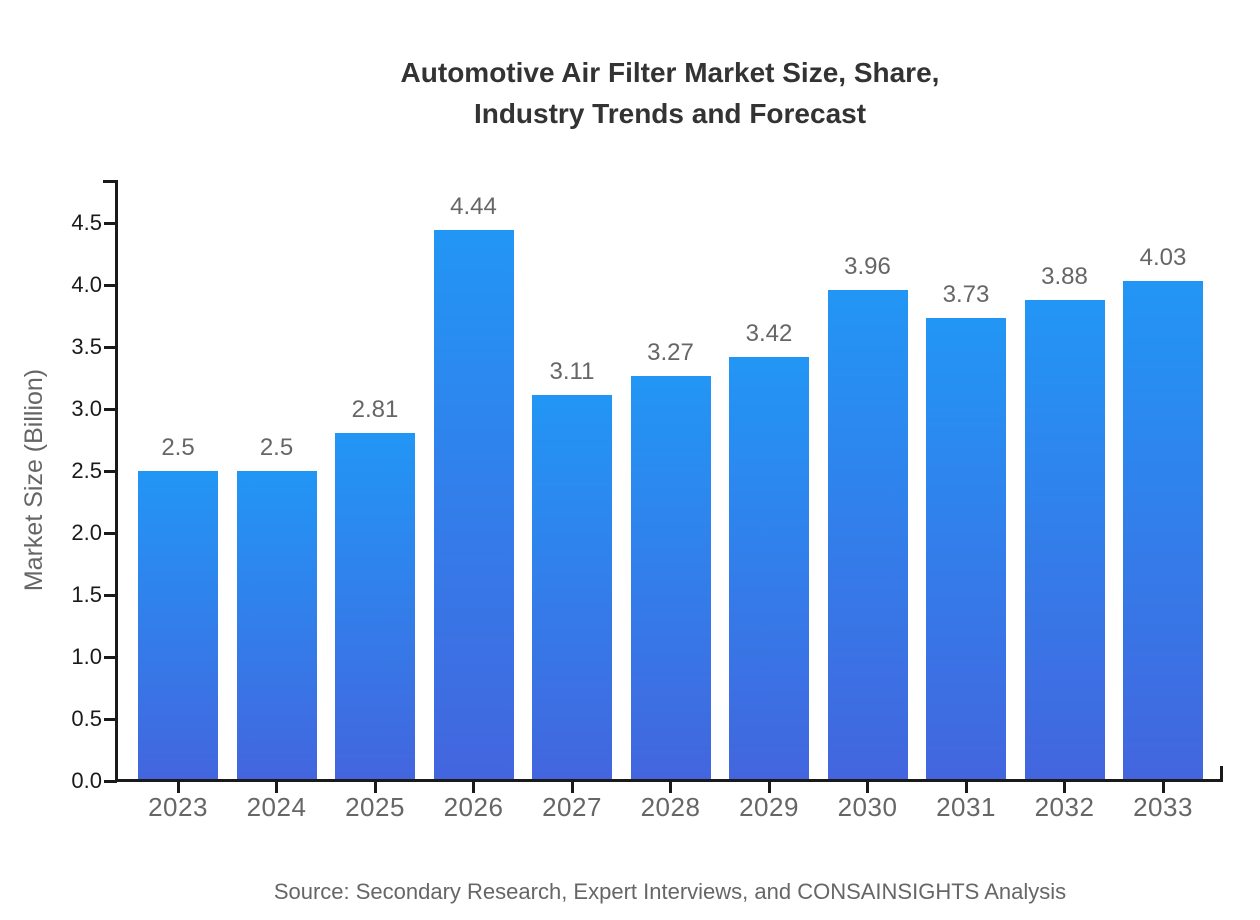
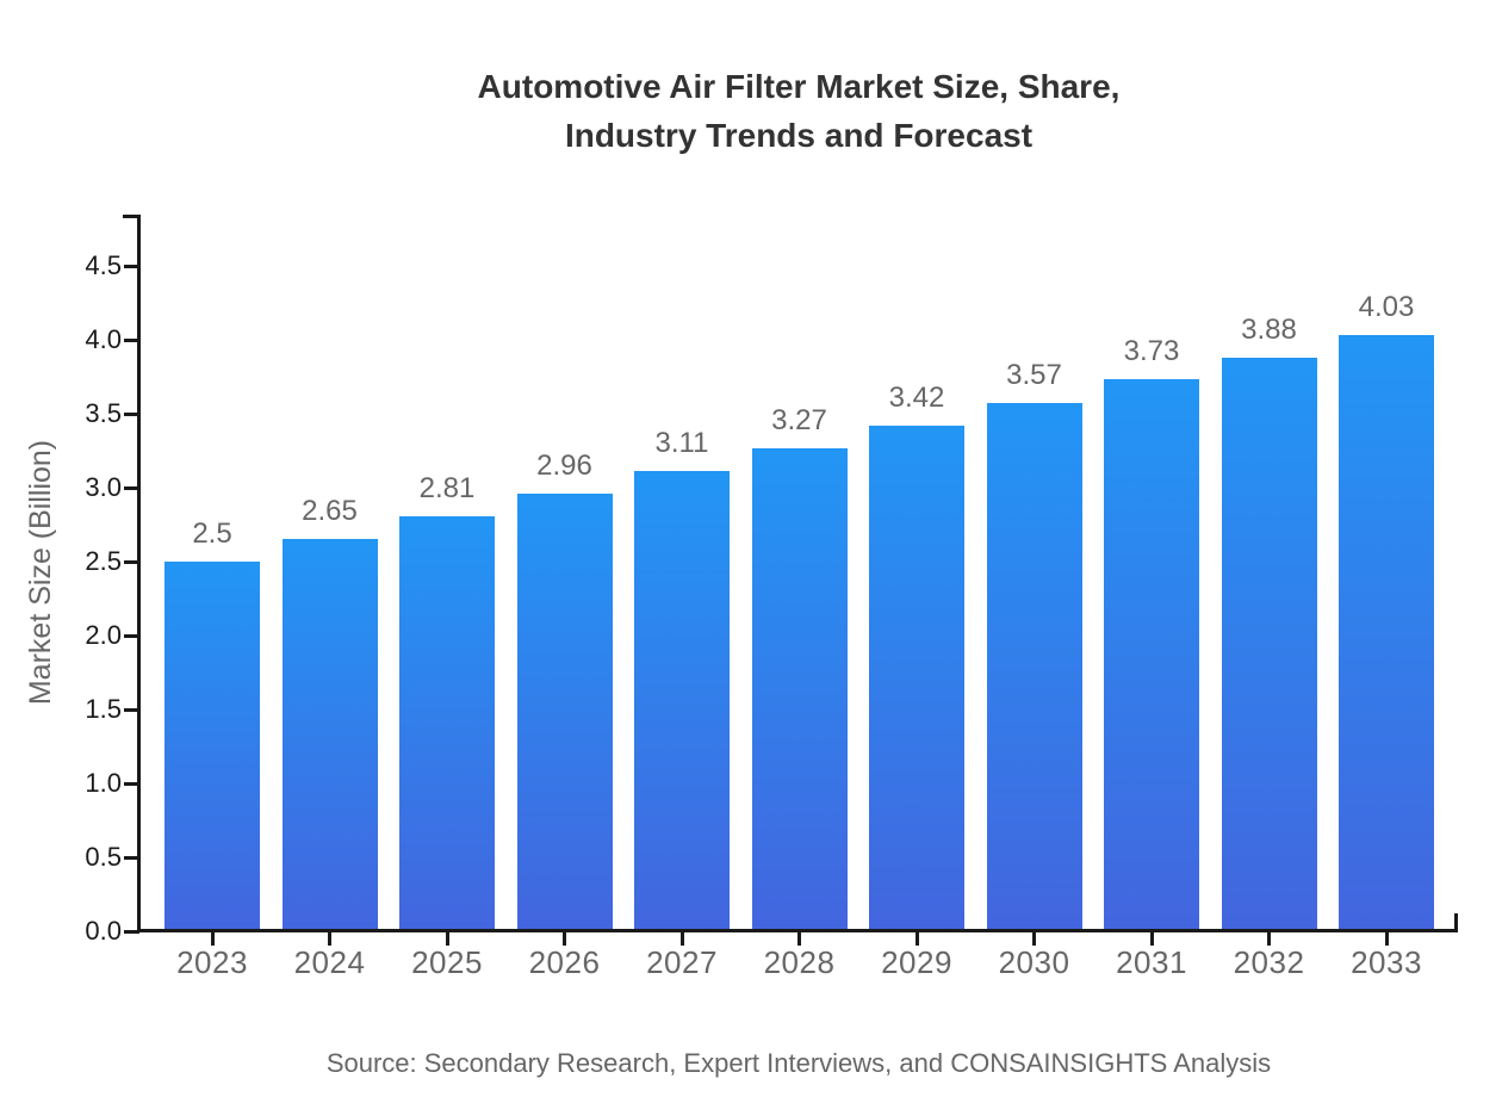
2024: 2.5 -> 2.65
2026: 4.44 -> 2.96
2030: 3.96 -> 3.57
